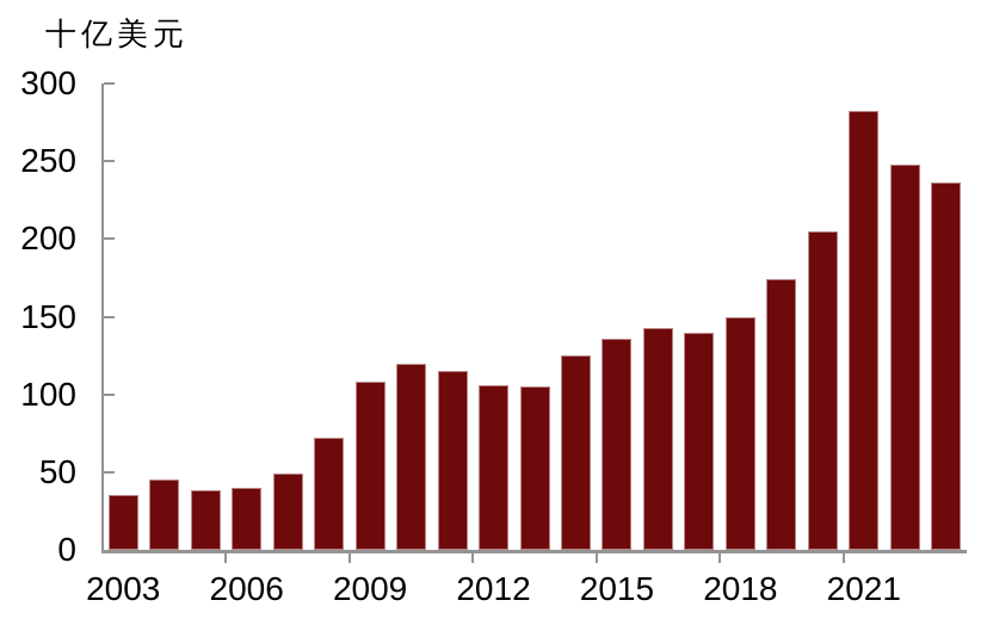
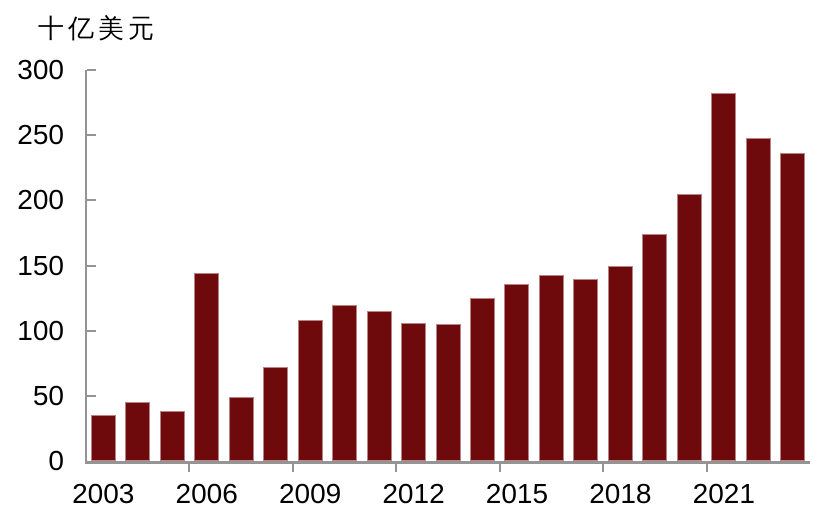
2006: 40 -> 144
